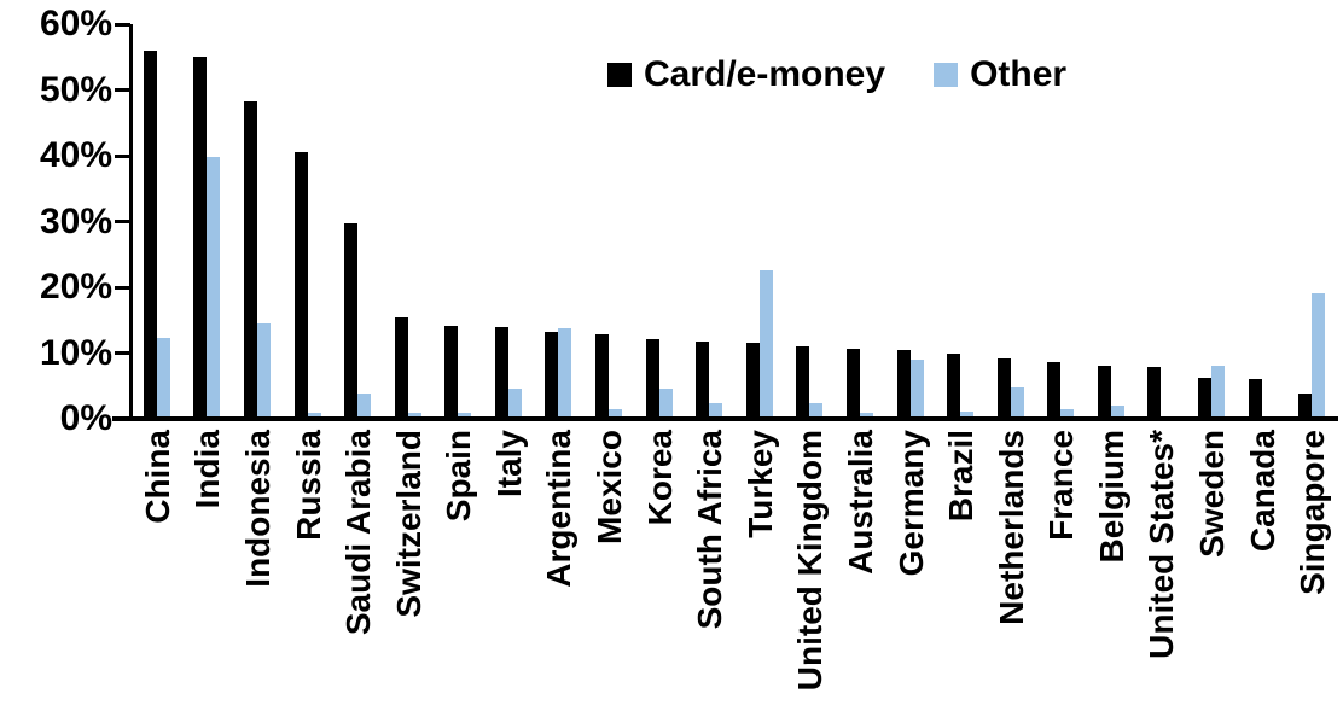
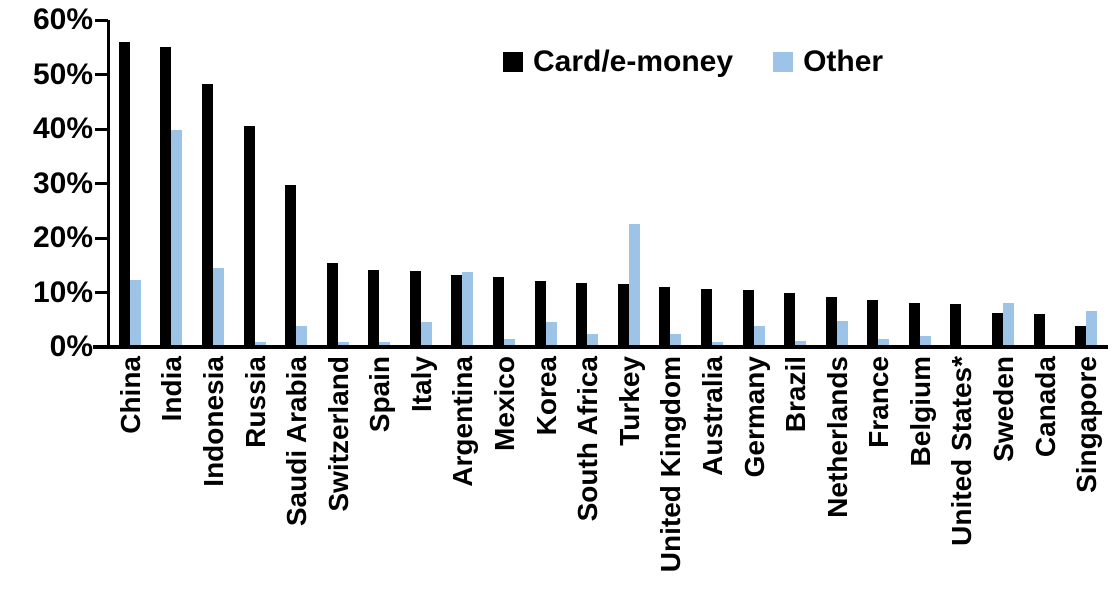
Other/Germany: 9% -> 4%
Other/Singapore: 19% -> 7%
